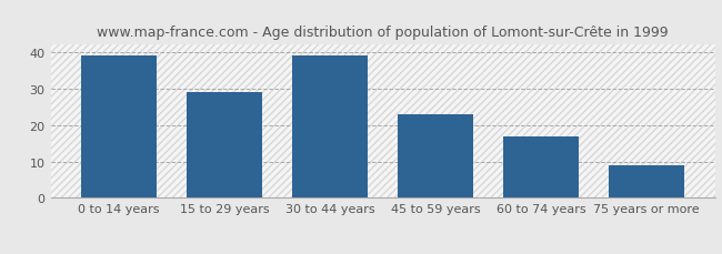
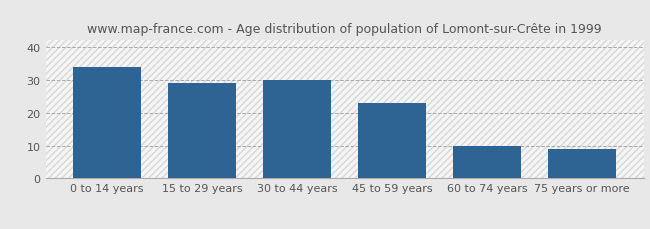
0 to 14 years: 39 -> 34
30 to 44 years: 39 -> 30
60 to 74 years: 17 -> 10
